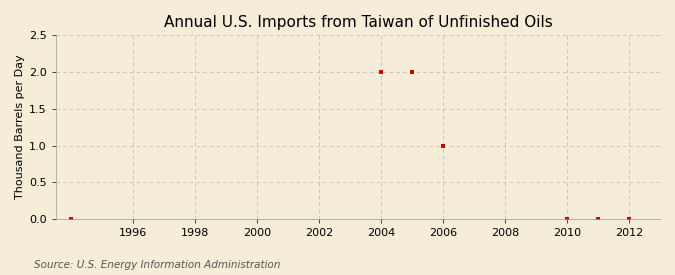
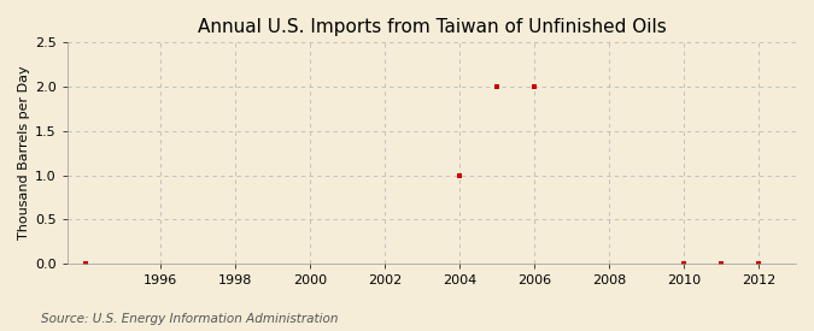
2004: 2 -> 1
2006: 1 -> 2
